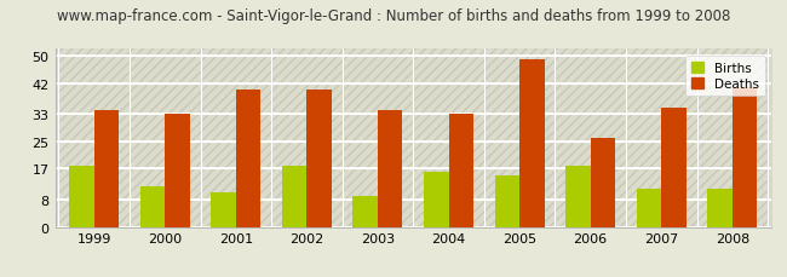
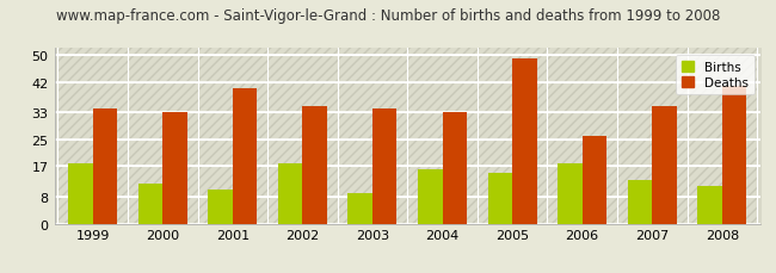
Deaths/2002: 40 -> 35
Births/2007: 11 -> 13
